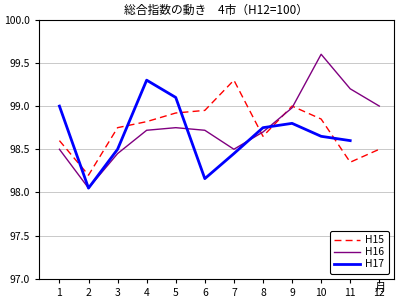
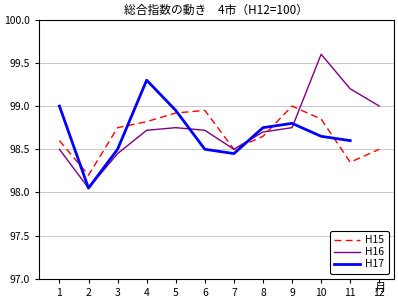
H17/5: 99.10 -> 98.95
H17/6: 98.16 -> 98.50
H15/7: 99.30 -> 98.50
H16/9: 98.98 -> 98.75
